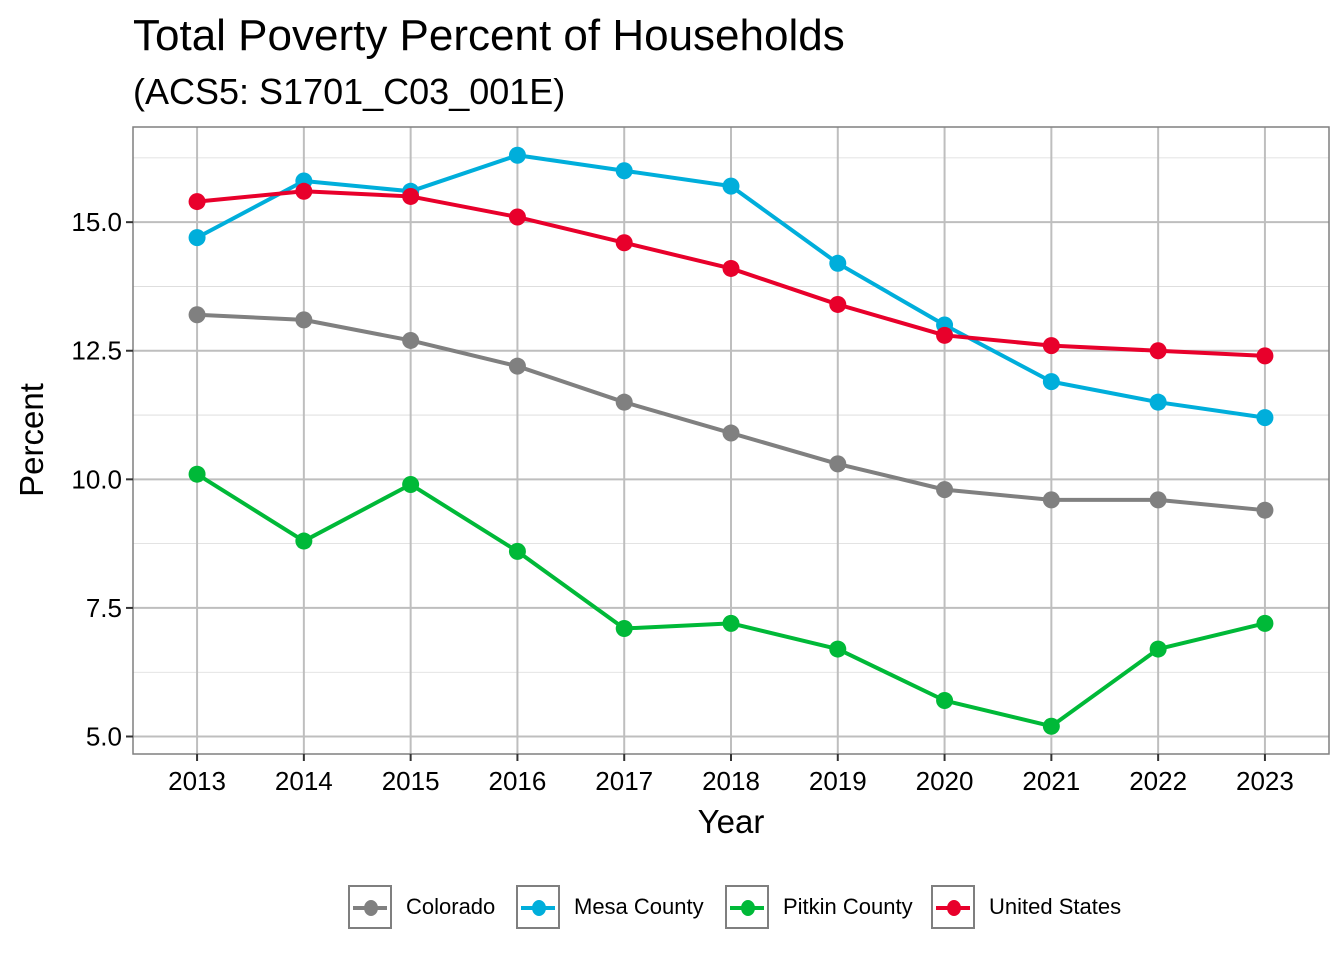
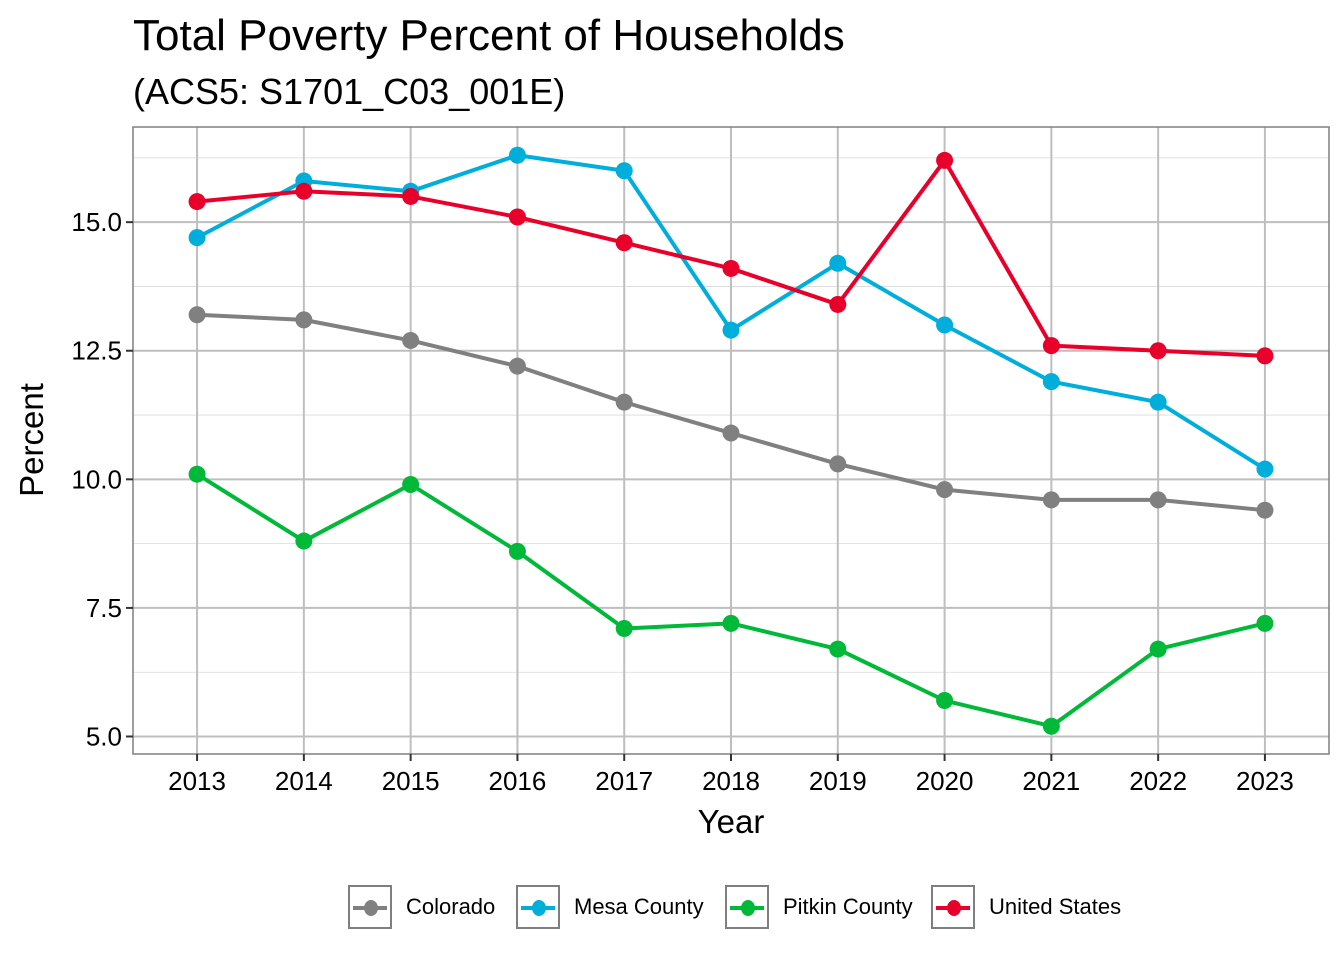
Mesa County/2018: 15.7 -> 12.9
United States/2020: 12.8 -> 16.2
Mesa County/2023: 11.2 -> 10.2
